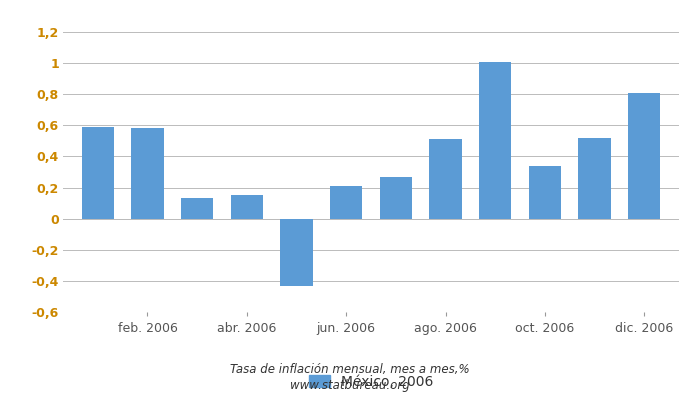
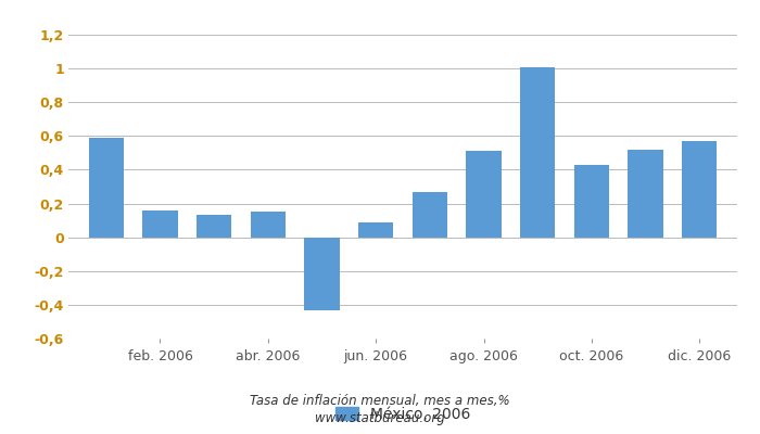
feb. 2006: 0,58 -> 0,16
jun. 2006: 0,21 -> 0,09
oct. 2006: 0,34 -> 0,43
dic. 2006: 0,81 -> 0,57
